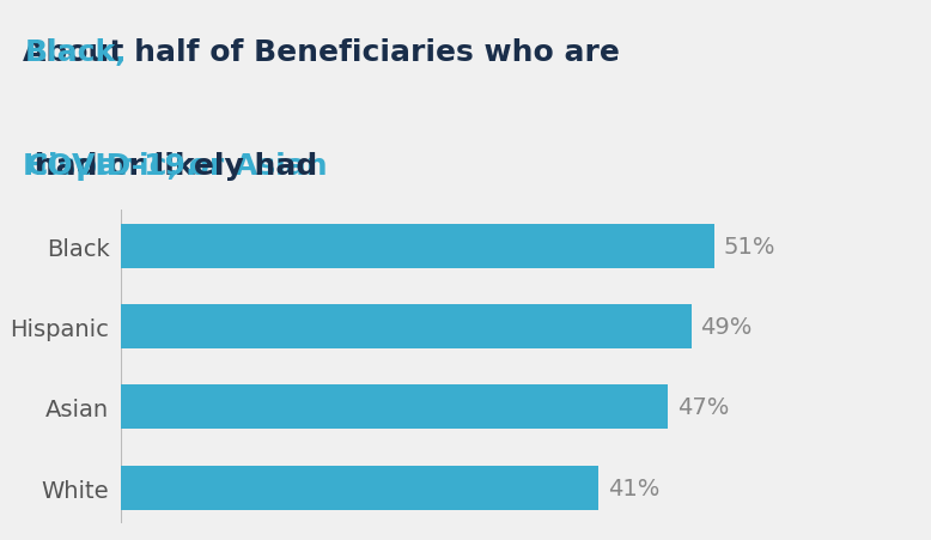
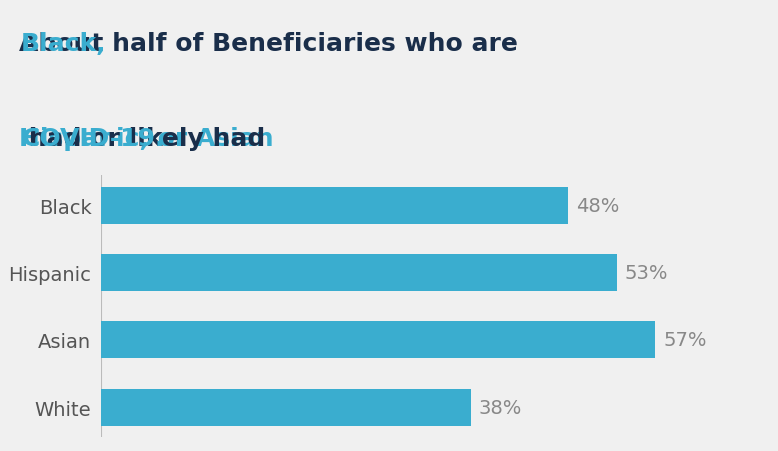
Black: 51% -> 48%
Hispanic: 49% -> 53%
Asian: 47% -> 57%
White: 41% -> 38%
